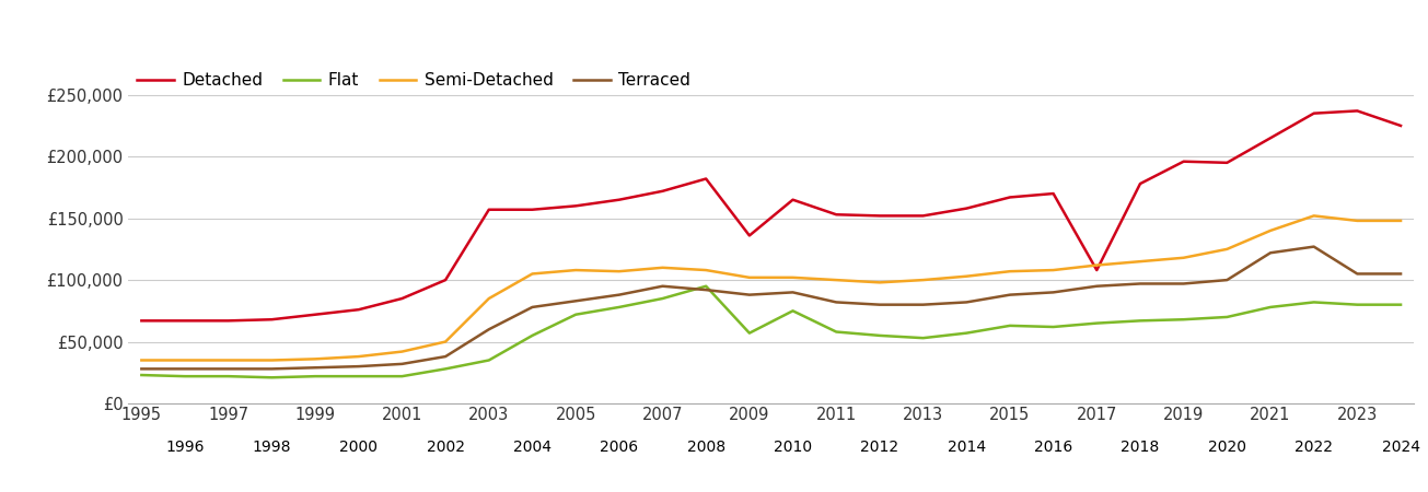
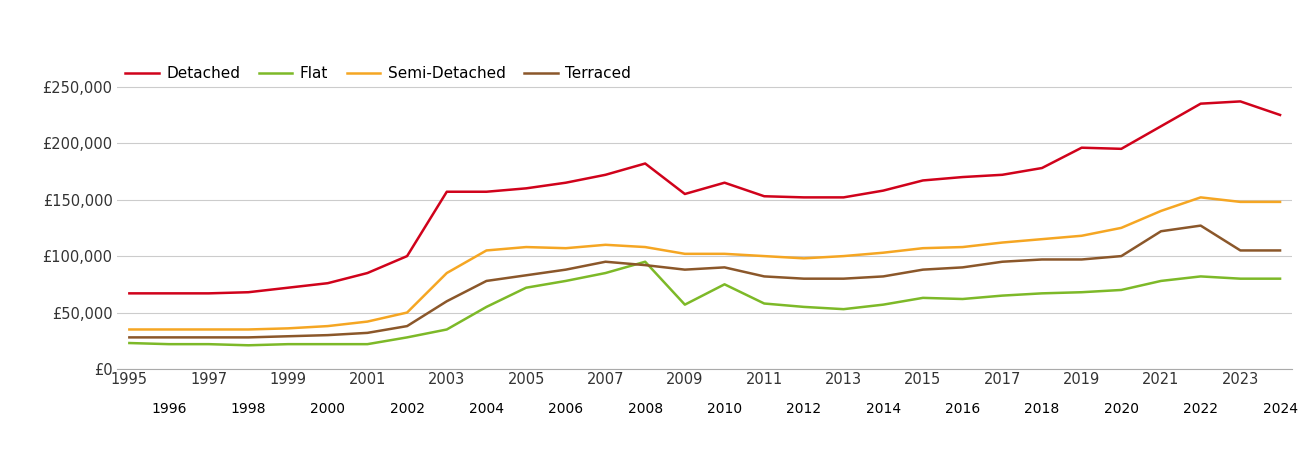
Detached/2009: £136,000 -> £155,000
Detached/2017: £108,000 -> £172,000
